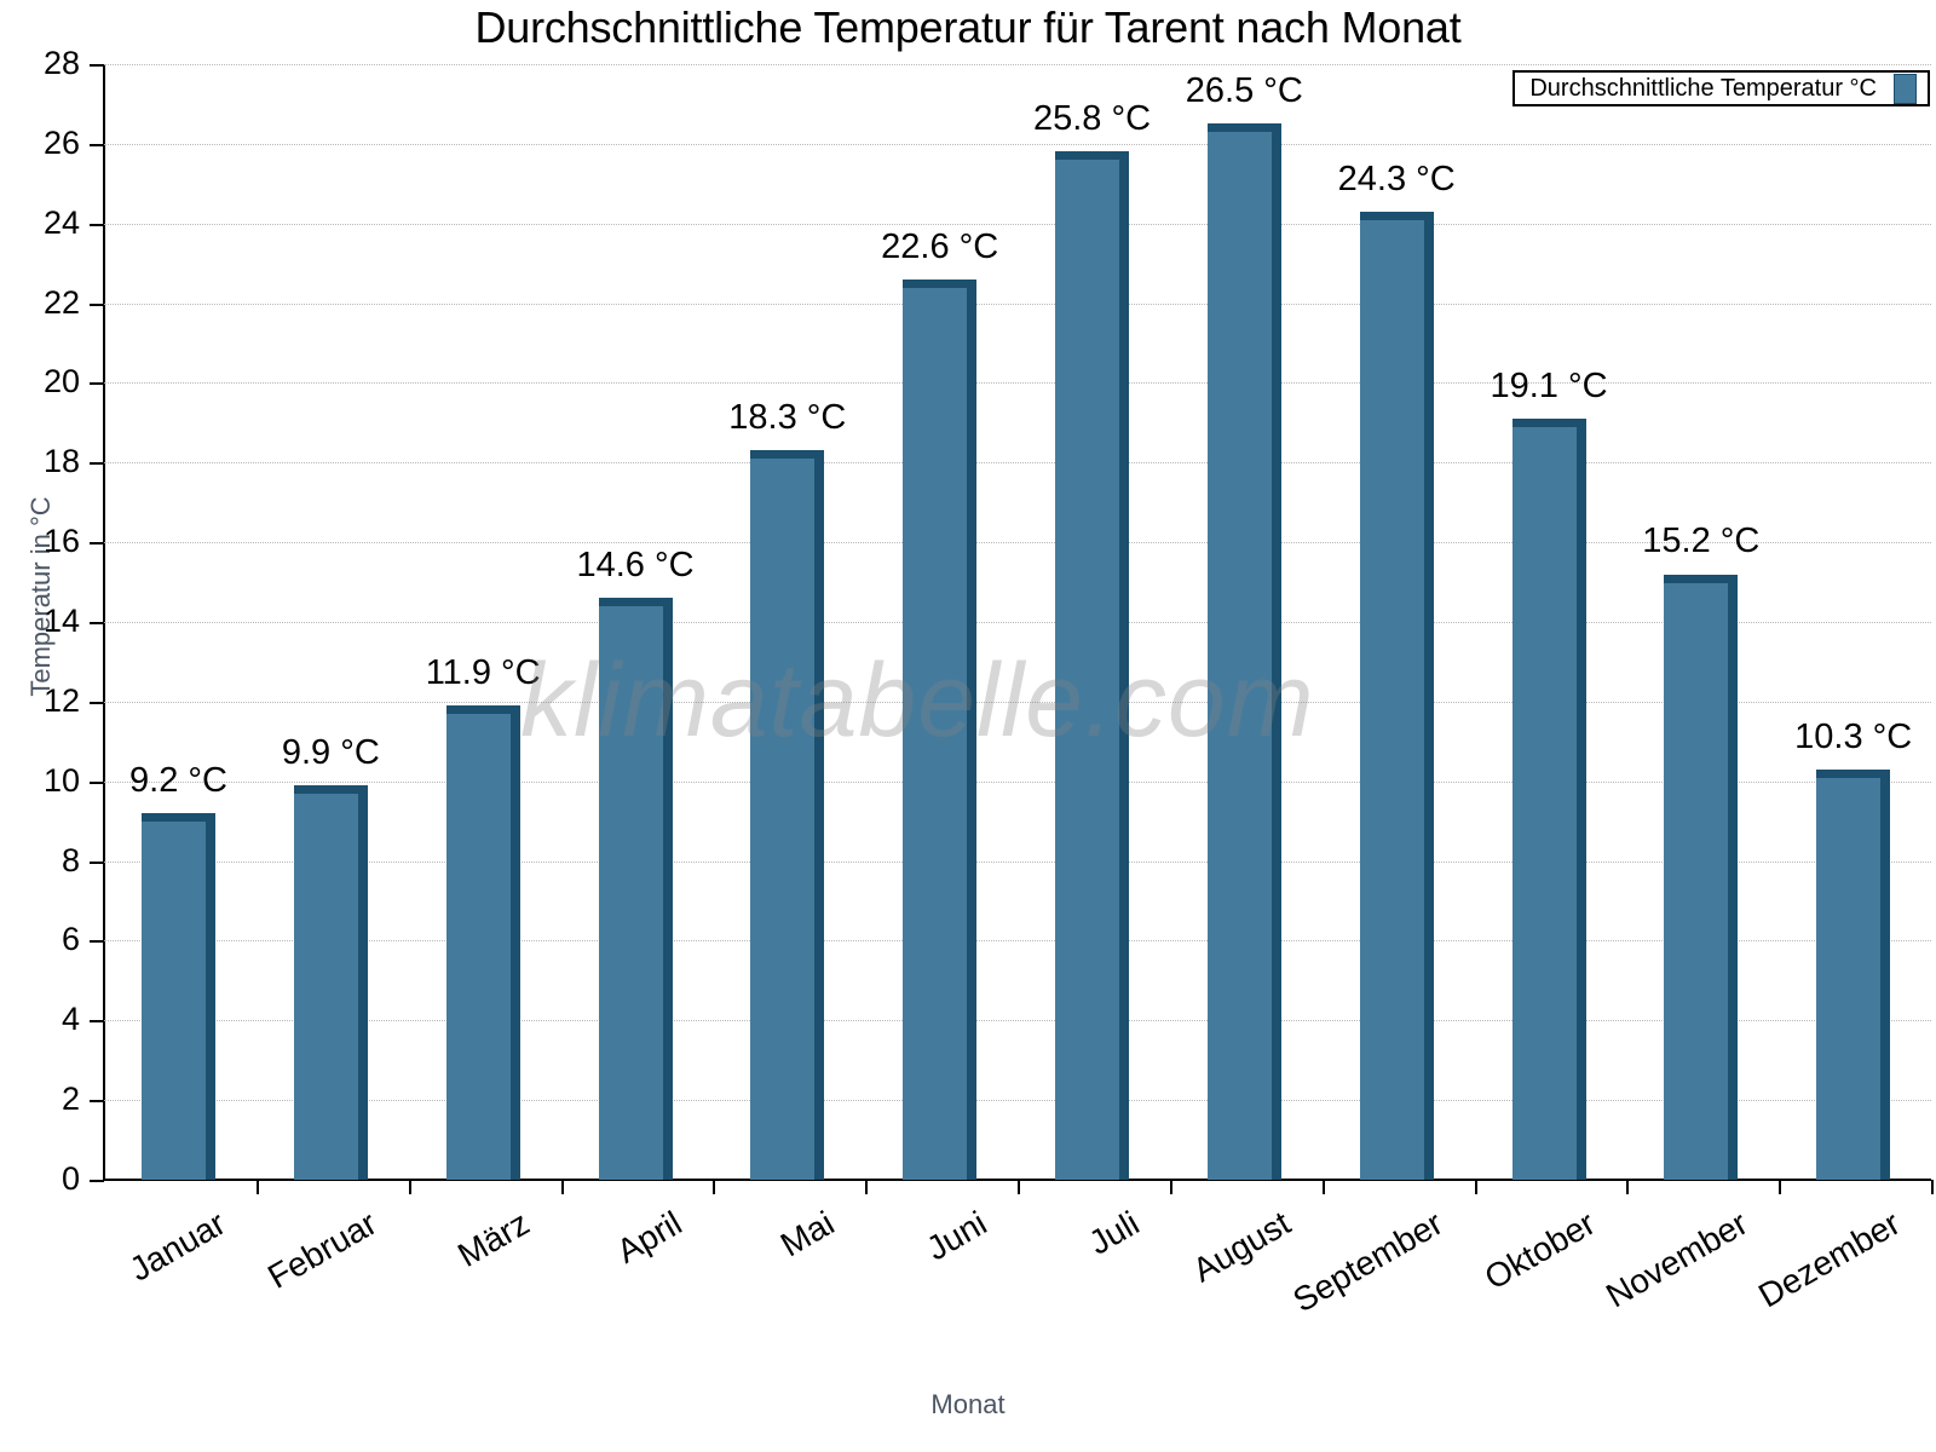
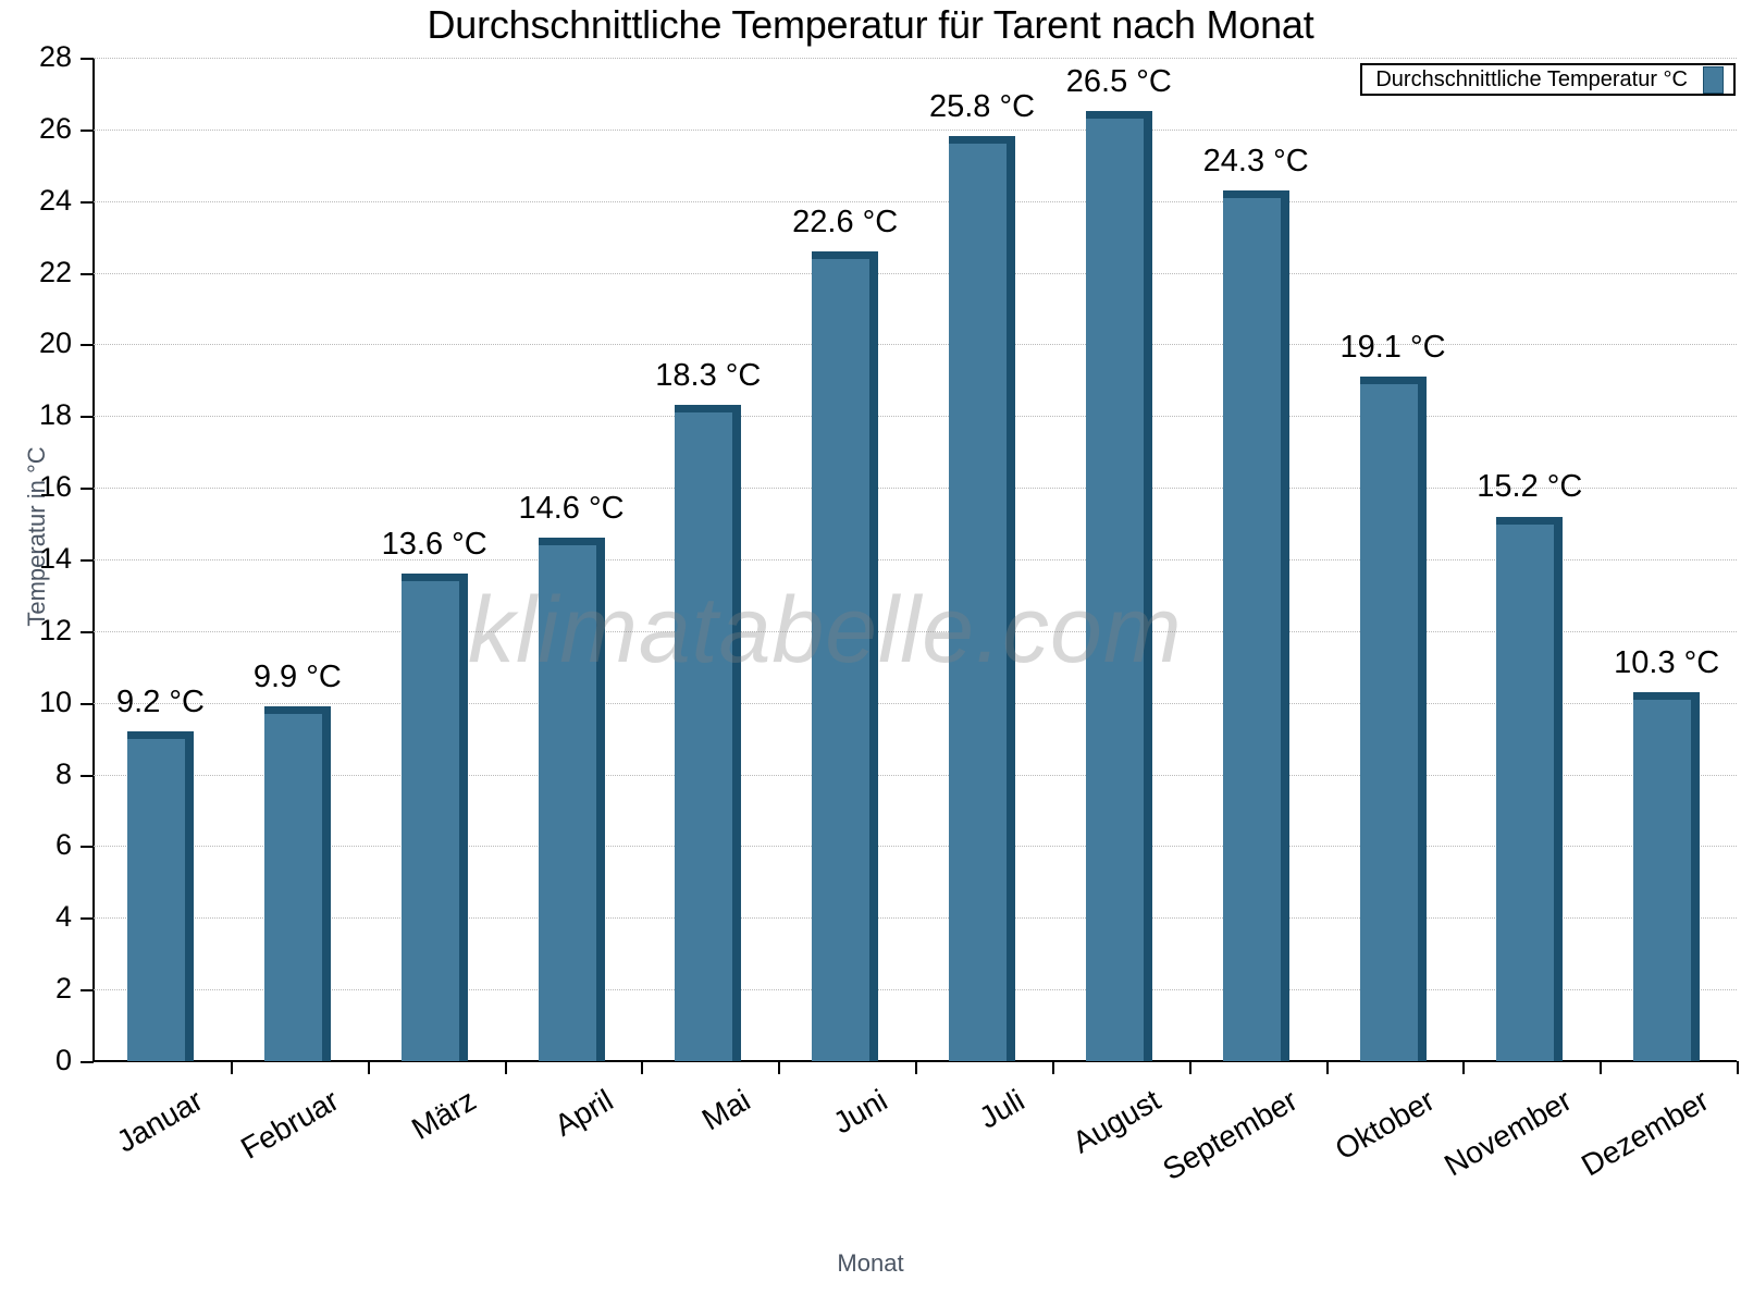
März: 11.9 -> 13.6
